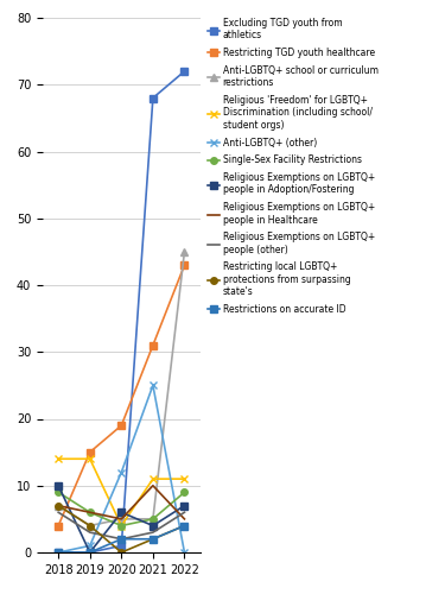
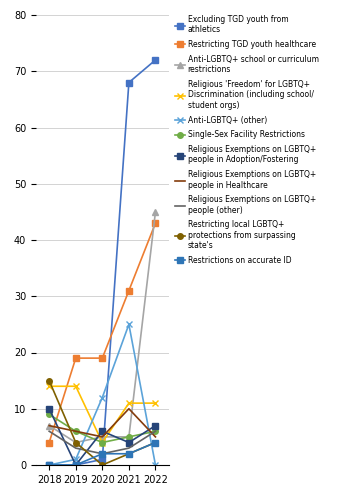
Restricting local LGBTQ+ protections from surpassing state's/2018: 7 -> 15
Restricting TGD youth healthcare/2019: 15 -> 19
Single-Sex Facility Restrictions/2022: 9 -> 6
